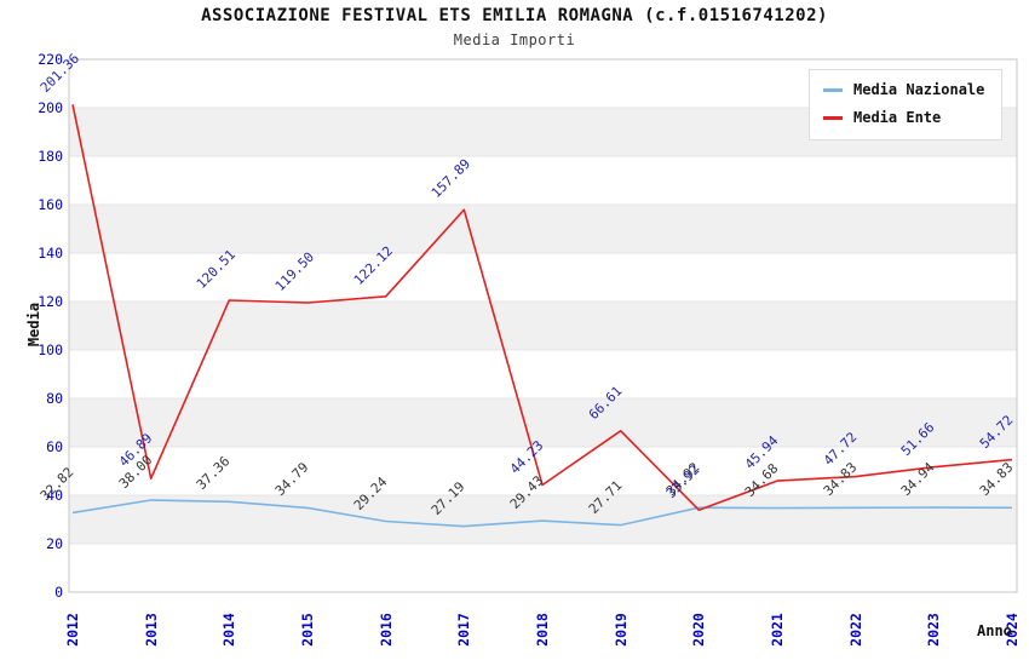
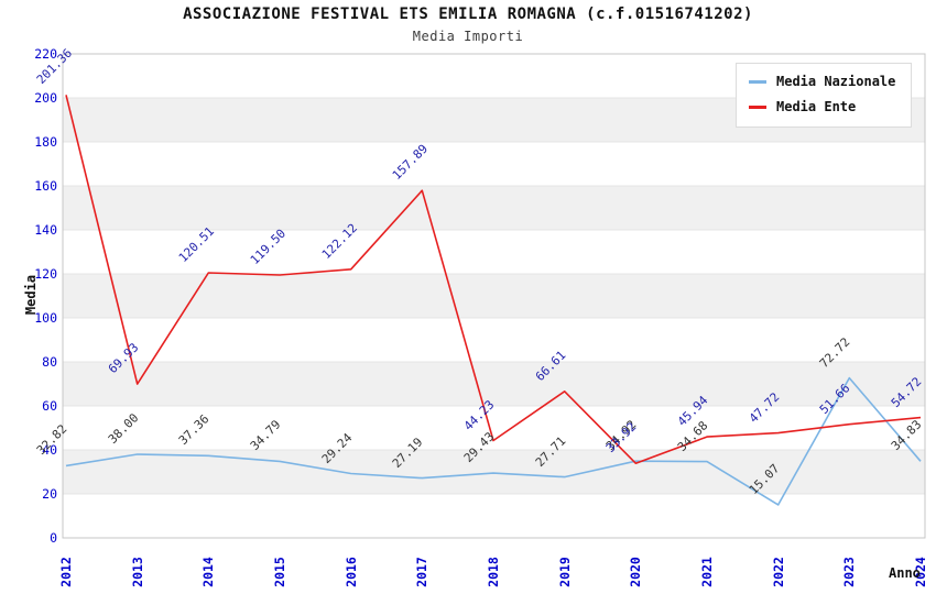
Media Ente/2013: 46.89 -> 69.93
Media Nazionale/2022: 34.83 -> 15.07
Media Nazionale/2023: 34.94 -> 72.72
